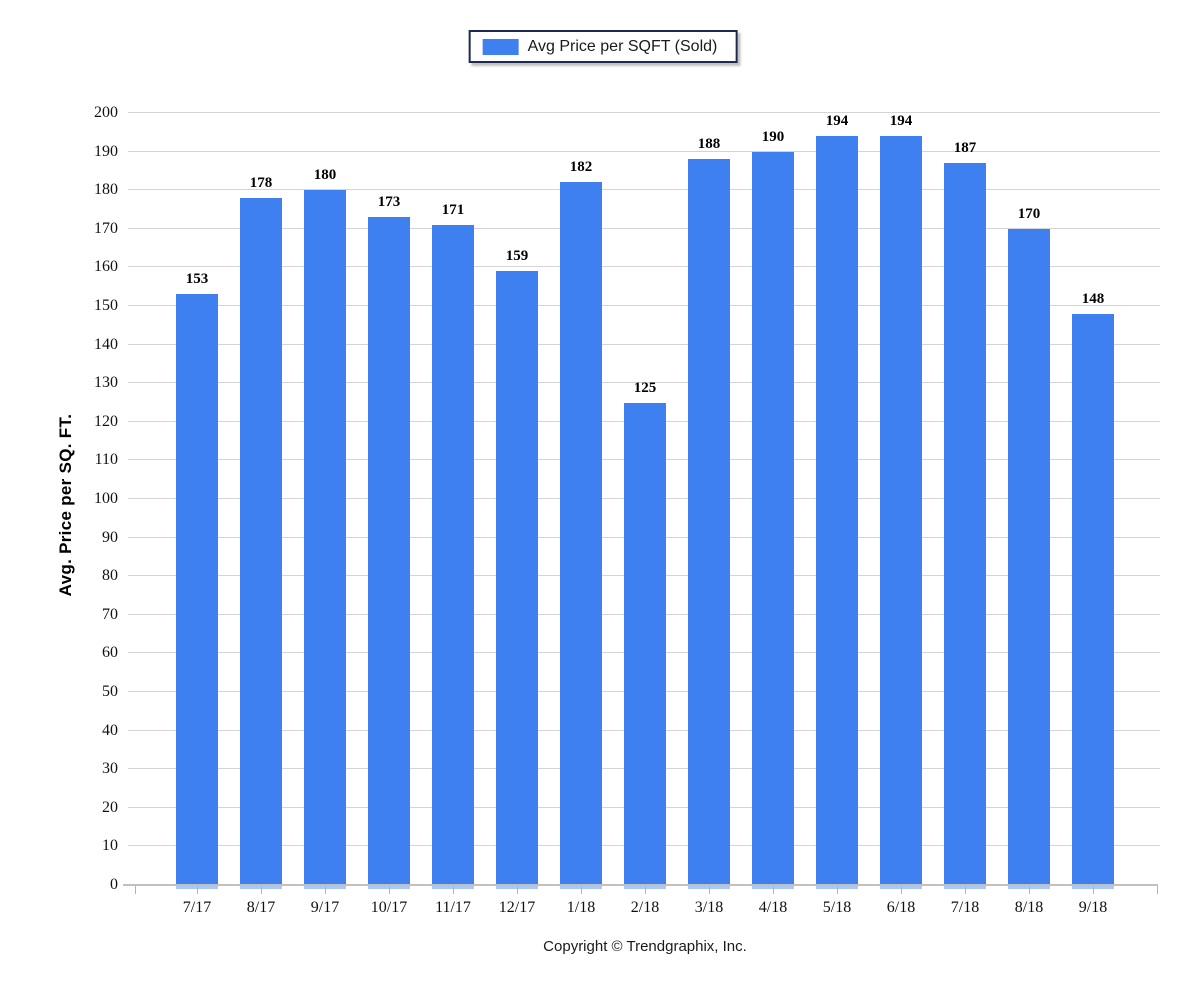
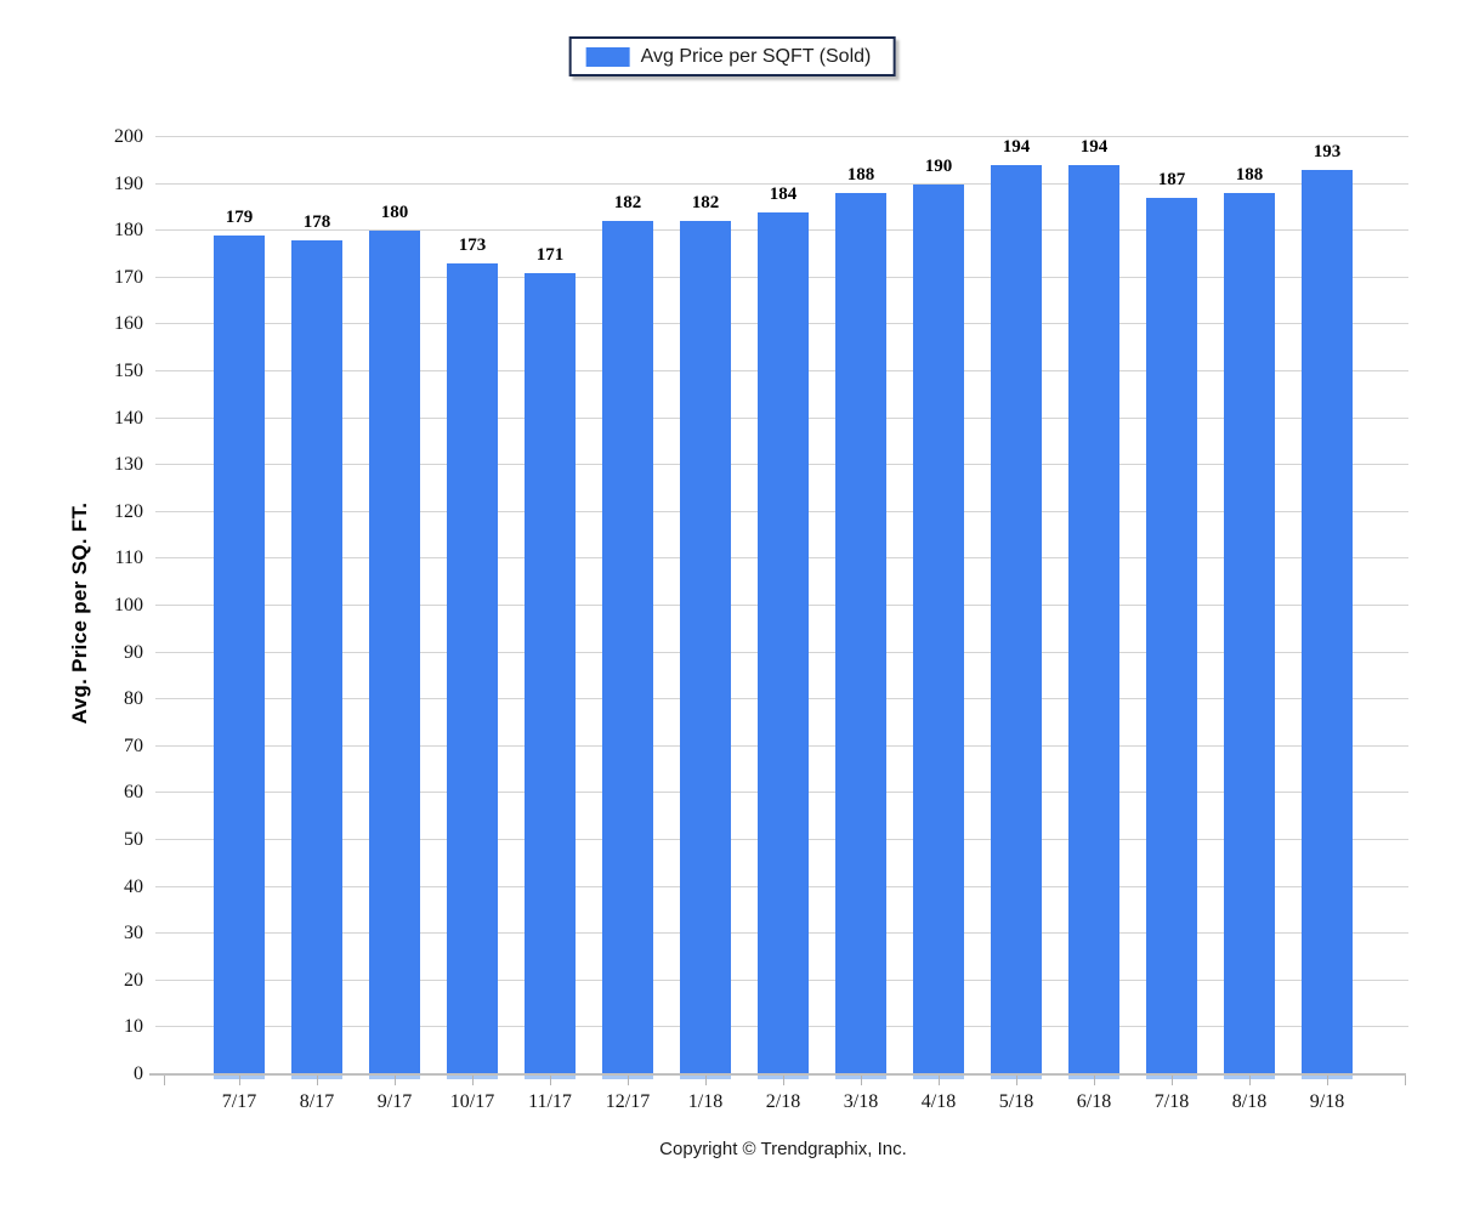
7/17: 153 -> 179
12/17: 159 -> 182
2/18: 125 -> 184
8/18: 170 -> 188
9/18: 148 -> 193
